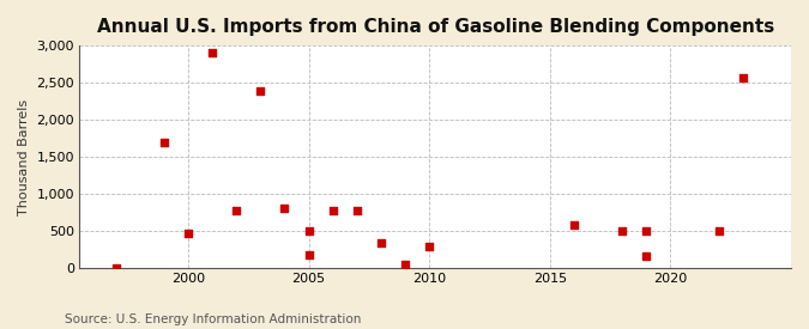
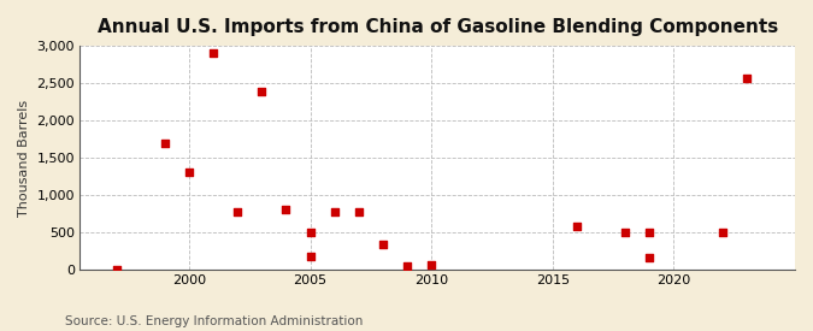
2000: 460 -> 1,300
2010: 280 -> 60
